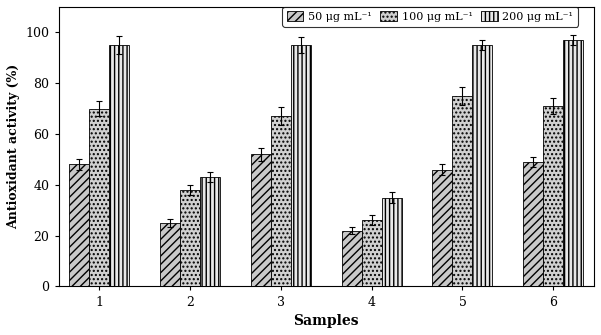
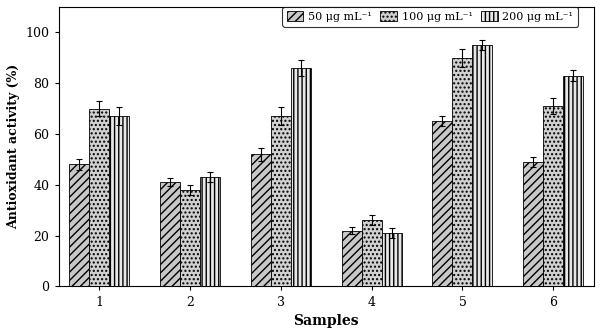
200 μg mL⁻¹/1: 95 -> 67
50 μg mL⁻¹/2: 25 -> 41
200 μg mL⁻¹/3: 95 -> 86
200 μg mL⁻¹/4: 35 -> 21
50 μg mL⁻¹/5: 46 -> 65
100 μg mL⁻¹/5: 75 -> 90
200 μg mL⁻¹/6: 97 -> 83
